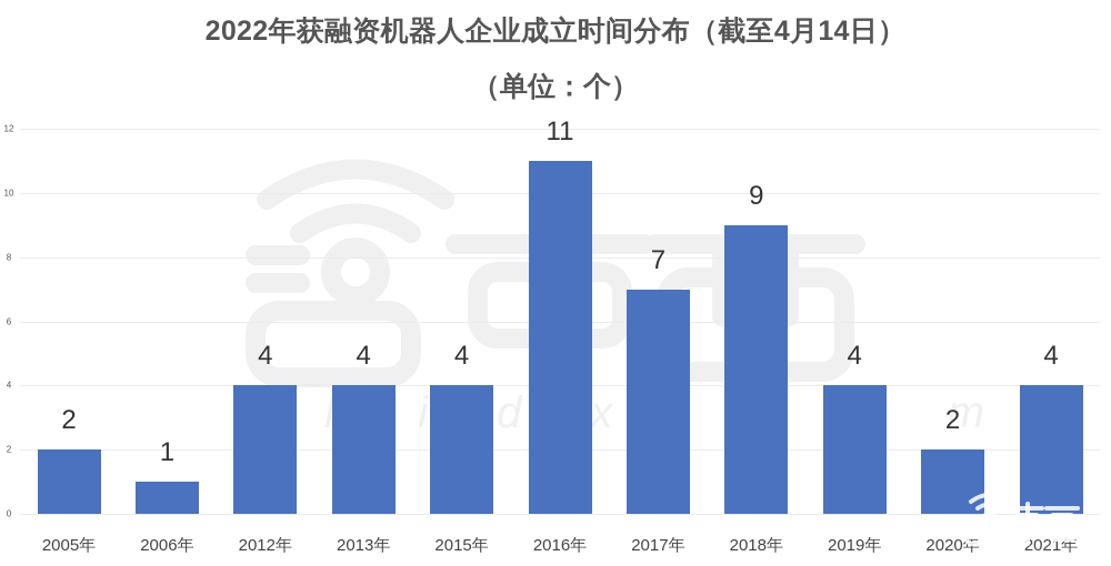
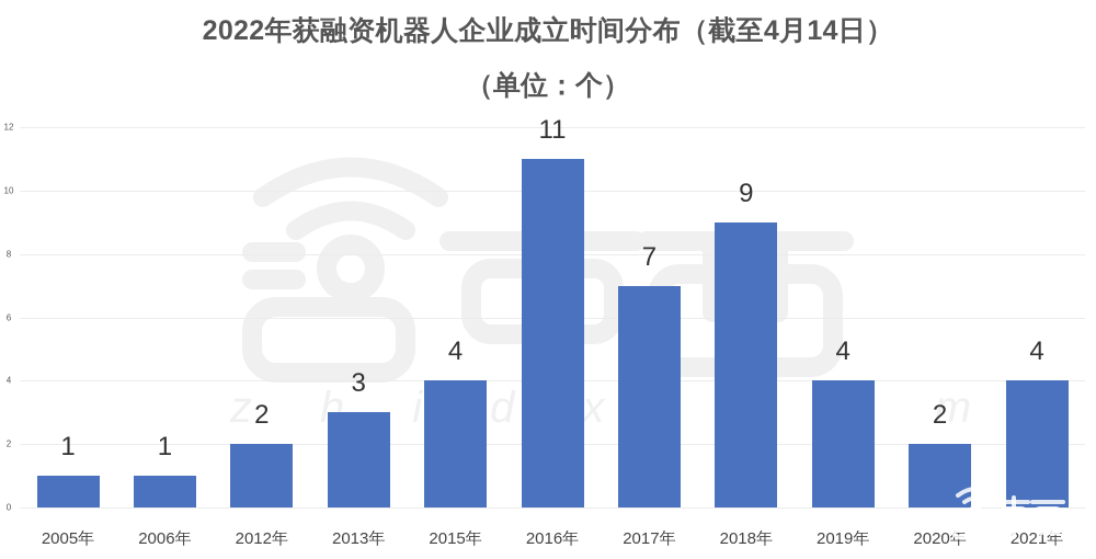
2005年: 2 -> 1
2012年: 4 -> 2
2013年: 4 -> 3
